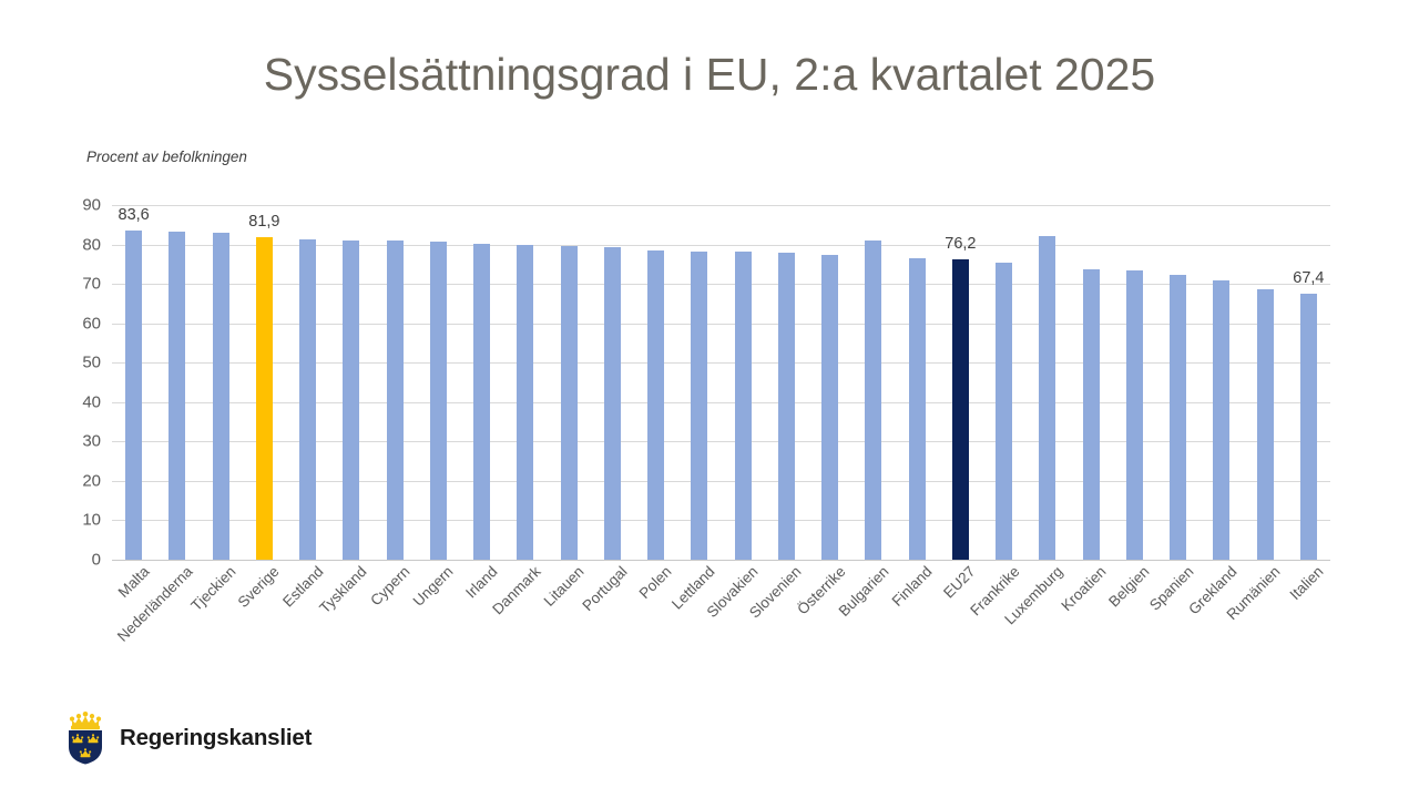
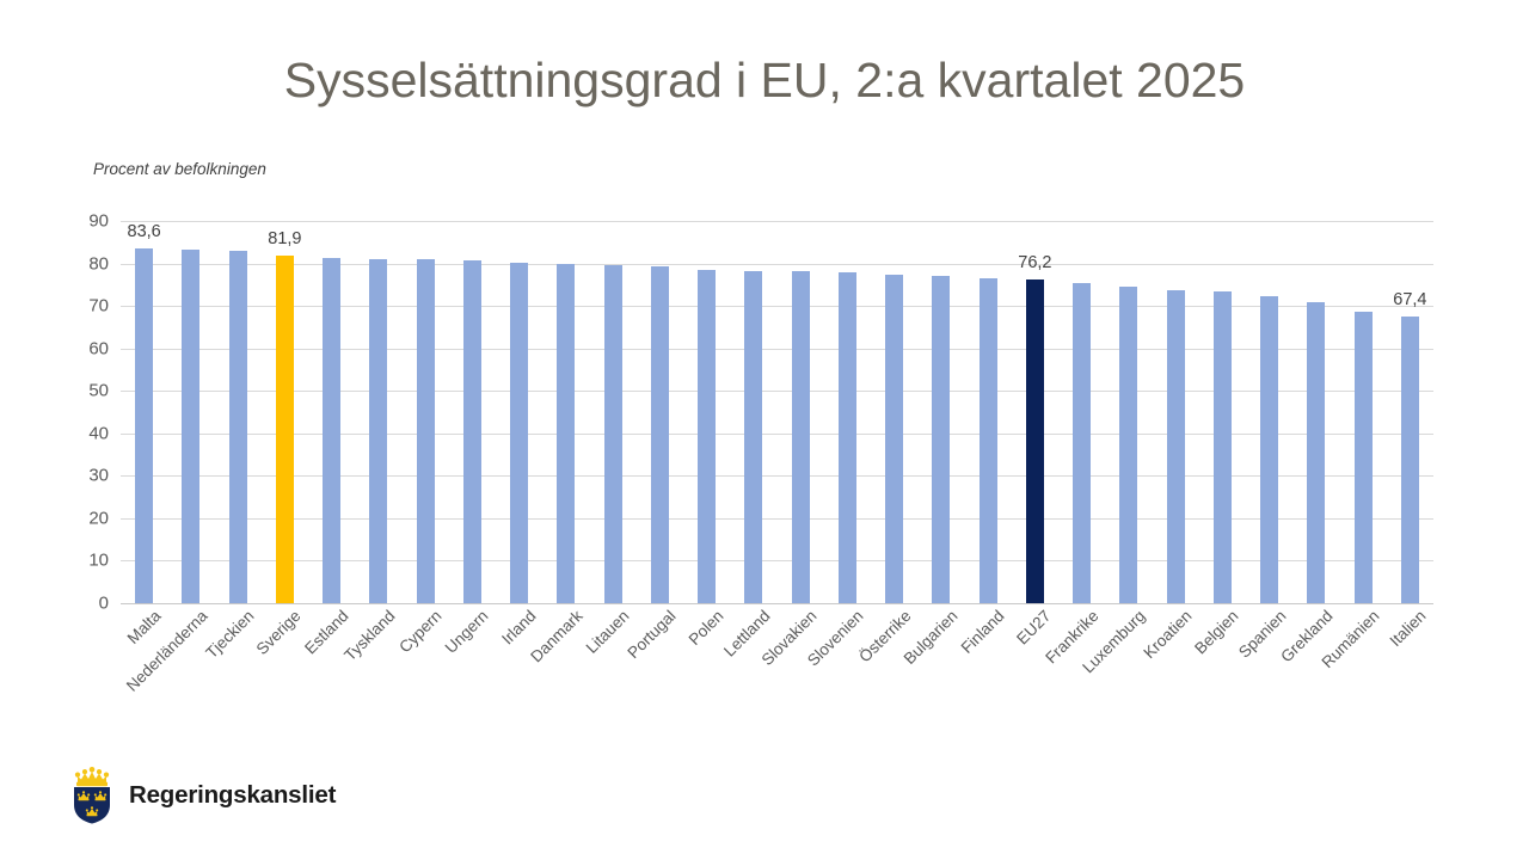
Bulgarien: 81 -> 77
Luxemburg: 82 -> 75
